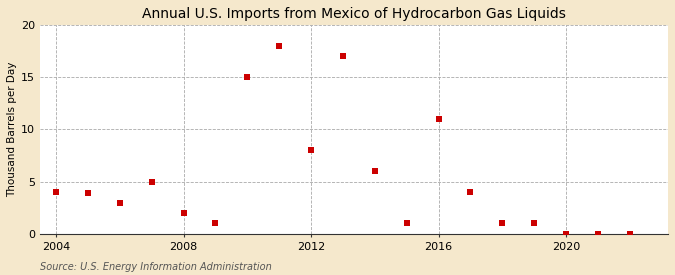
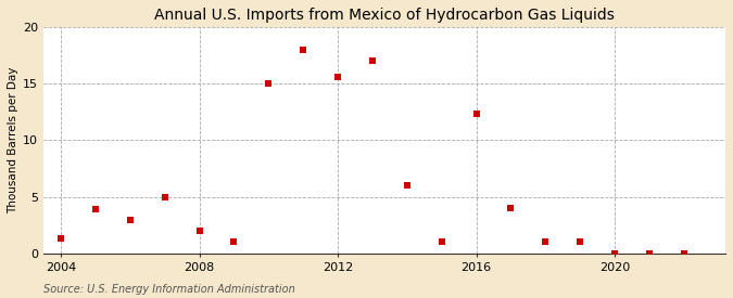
2004: 4.0 -> 1.3
2012: 8.0 -> 15.6
2016: 11.0 -> 12.3
